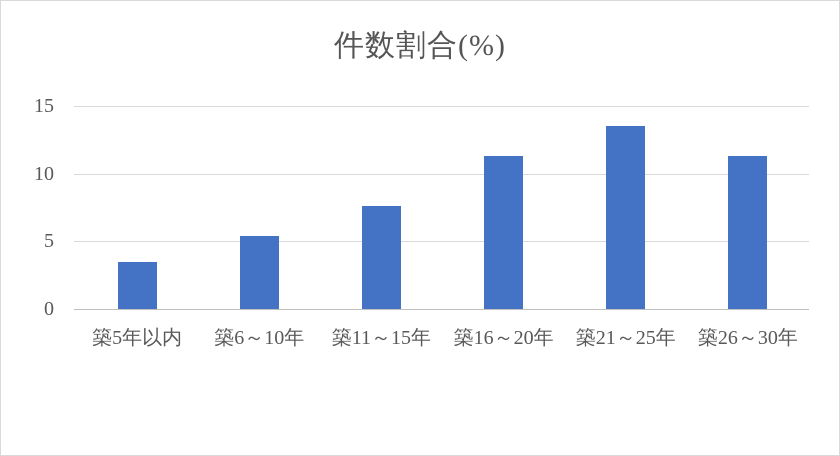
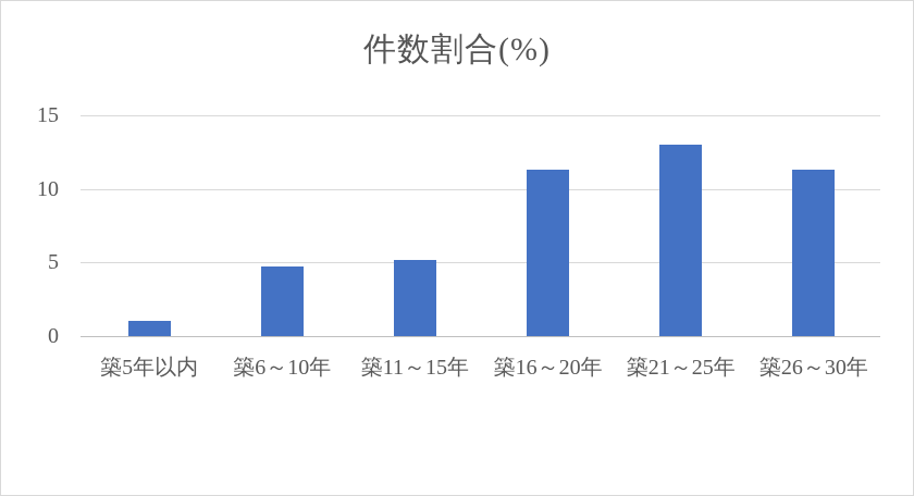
築5年以内: 3.5 -> 1.0
築6～10年: 5.4 -> 4.7
築11～15年: 7.6 -> 5.2
築21～25年: 13.5 -> 13.0
